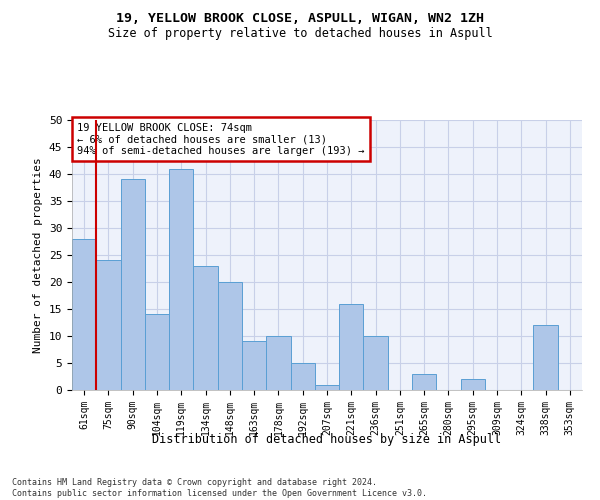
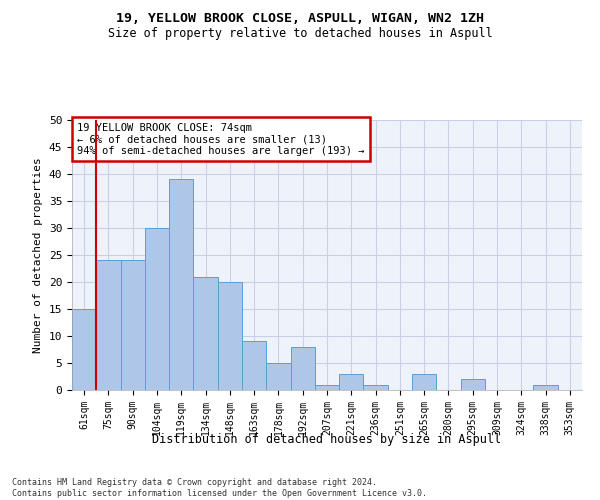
61sqm: 28 -> 15
90sqm: 39 -> 24
104sqm: 14 -> 30
119sqm: 41 -> 39
134sqm: 23 -> 21
178sqm: 10 -> 5
192sqm: 5 -> 8
221sqm: 16 -> 3
236sqm: 10 -> 1
338sqm: 12 -> 1
